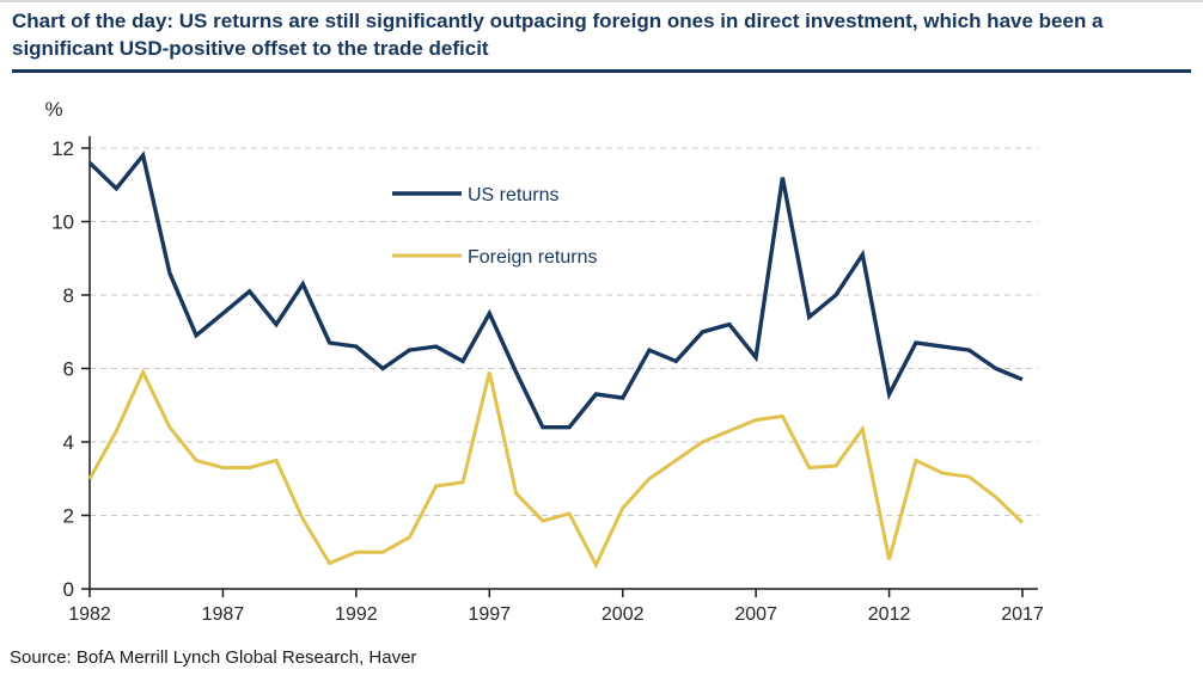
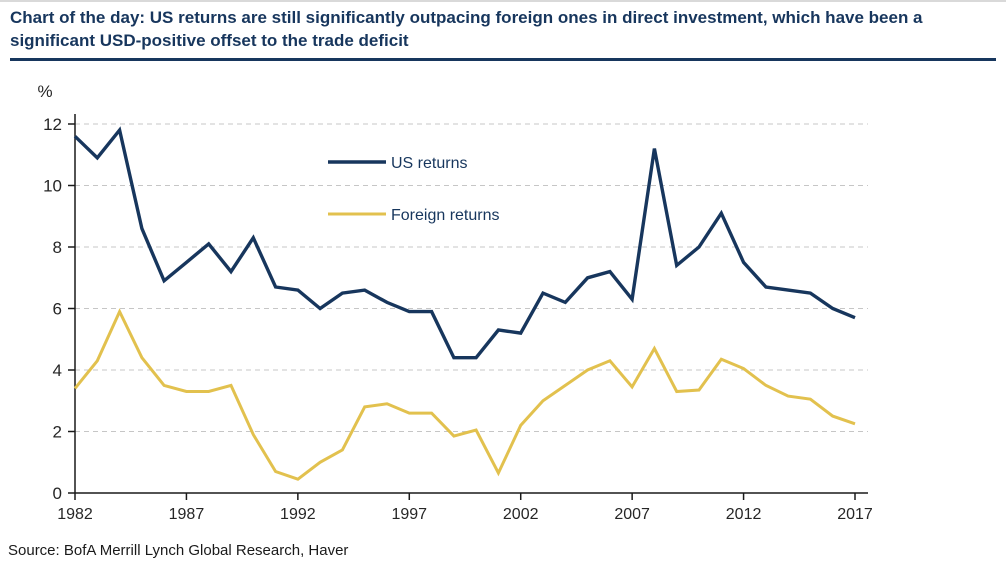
Foreign returns/1982: 3.0 -> 3.4
Foreign returns/1992: 1.0 -> 0.5
US returns/1997: 7.5 -> 5.9
Foreign returns/1997: 5.9 -> 2.6
Foreign returns/2007: 4.6 -> 3.5
US returns/2012: 5.3 -> 7.5
Foreign returns/2012: 0.8 -> 4.0
Foreign returns/2017: 1.8 -> 2.2
